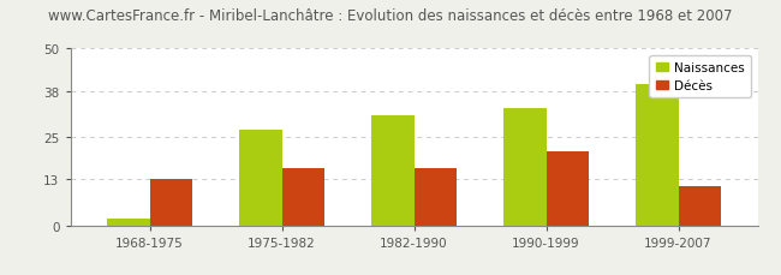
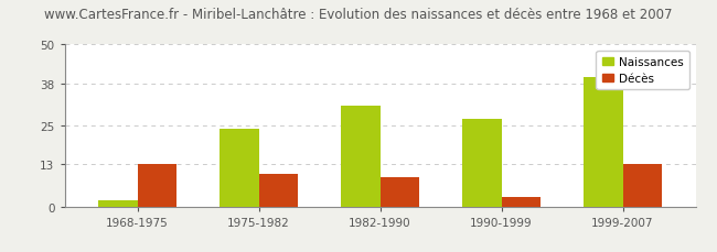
Naissances/1975-1982: 27 -> 24
Décès/1975-1982: 16 -> 10
Décès/1982-1990: 16 -> 9
Naissances/1990-1999: 33 -> 27
Décès/1990-1999: 21 -> 3
Décès/1999-2007: 11 -> 13
